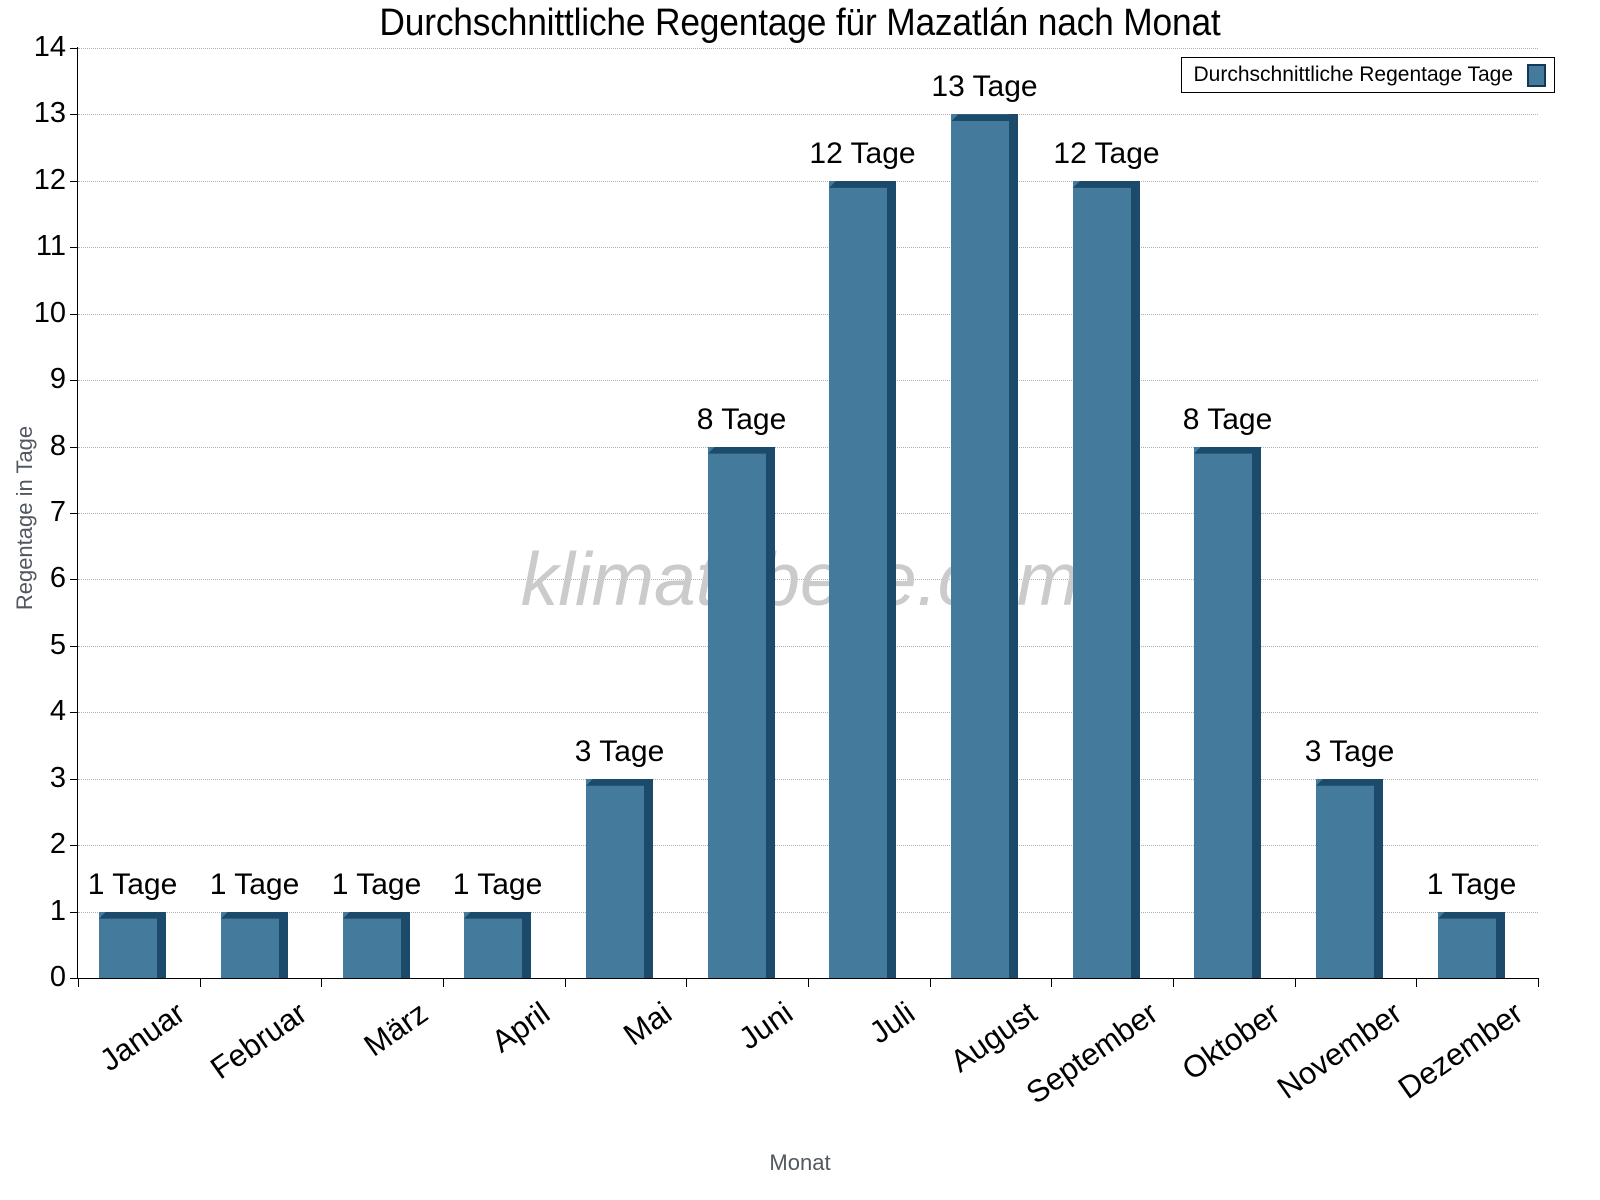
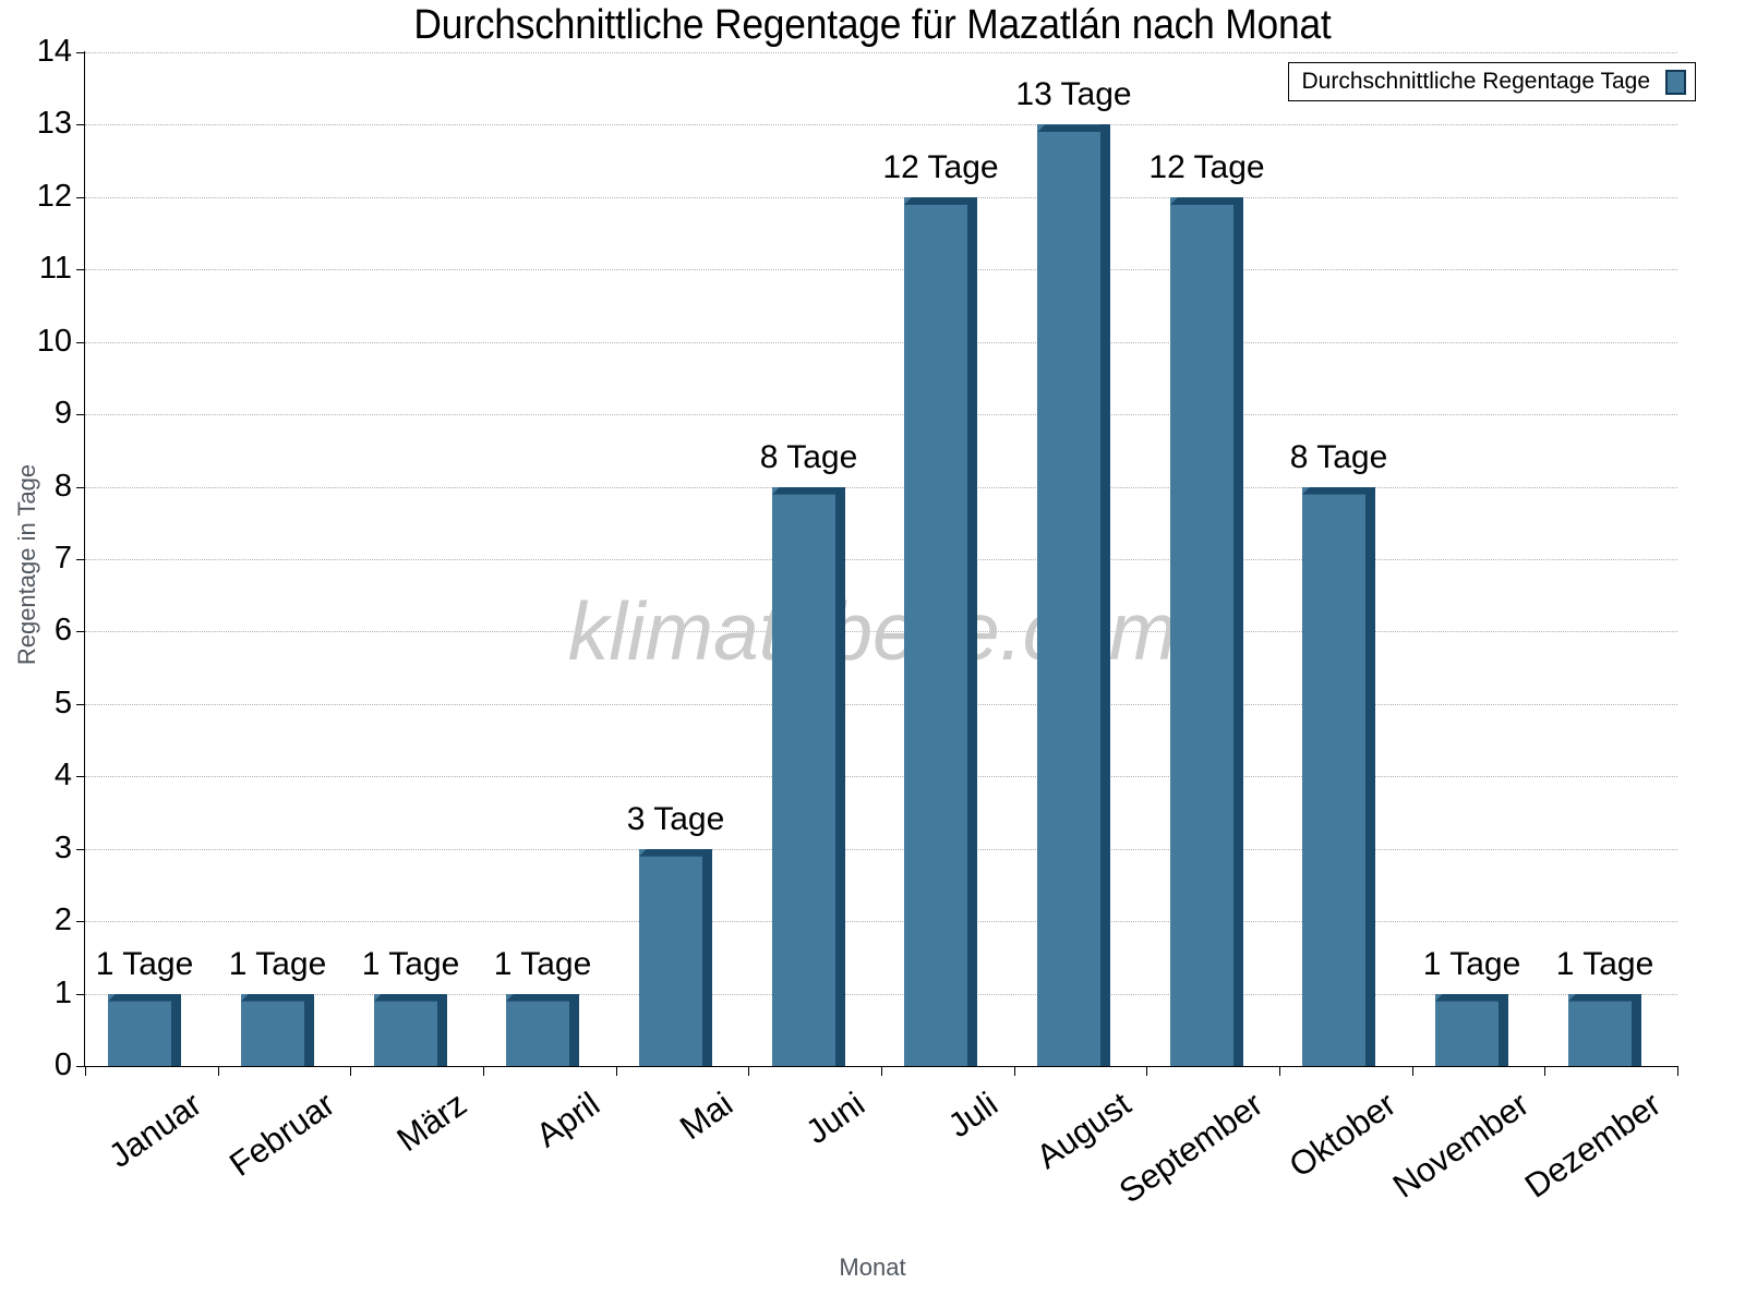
November: 3 -> 1
